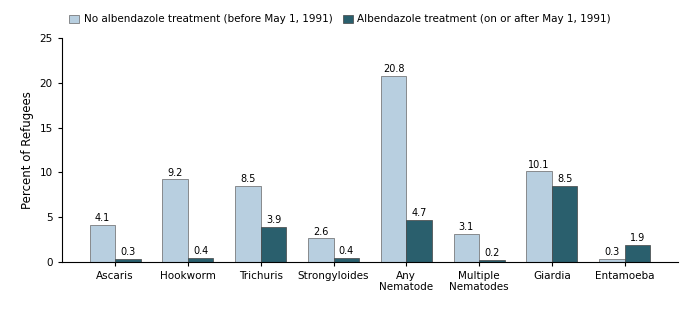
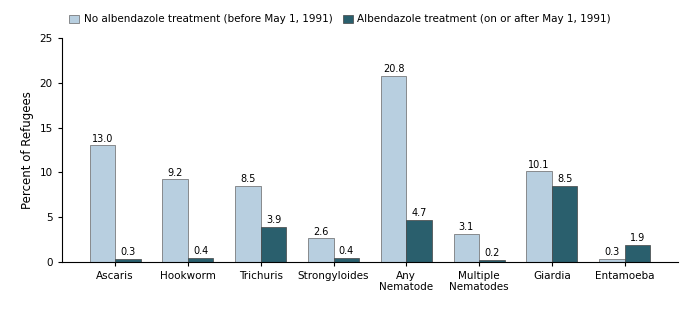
No albendazole treatment (before May 1, 1991)/Ascaris: 4.1 -> 13.0
